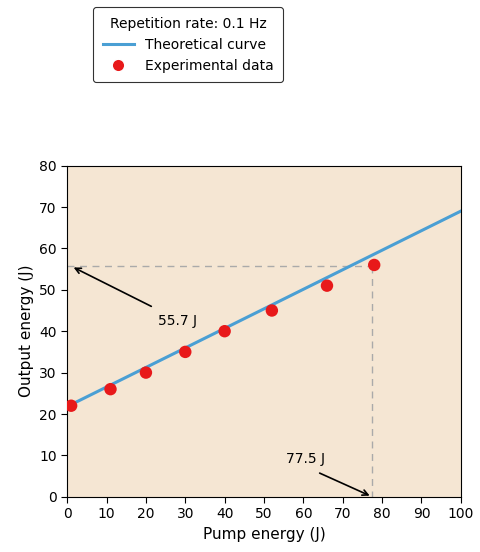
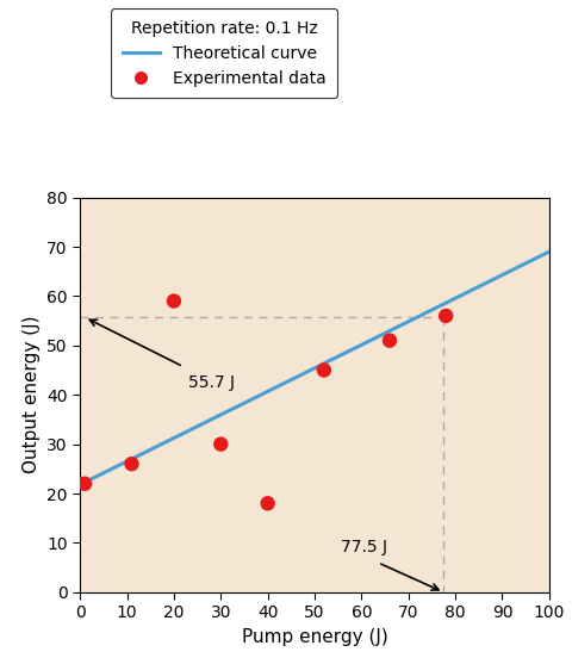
Experimental data/20: 30 -> 59
Experimental data/30: 35 -> 30
Experimental data/40: 40 -> 18
